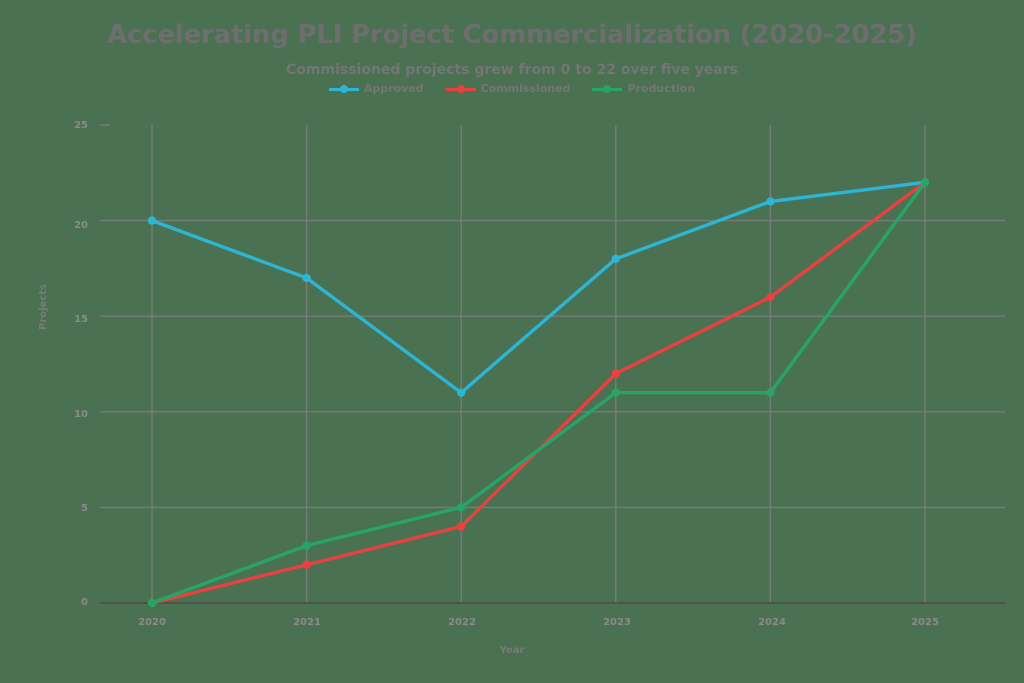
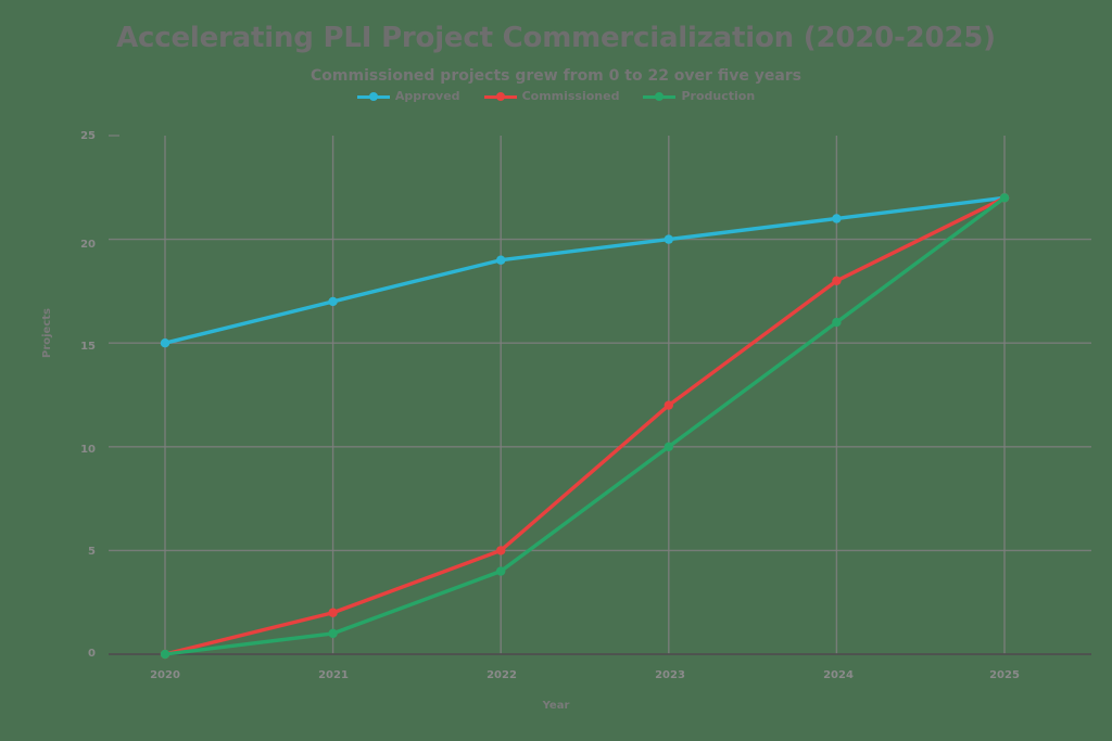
Approved/2020: 20 -> 15
Production/2021: 3 -> 1
Approved/2022: 11 -> 19
Commissioned/2022: 4 -> 5
Production/2022: 5 -> 4
Approved/2023: 18 -> 20
Production/2023: 11 -> 10
Commissioned/2024: 16 -> 18
Production/2024: 11 -> 16
